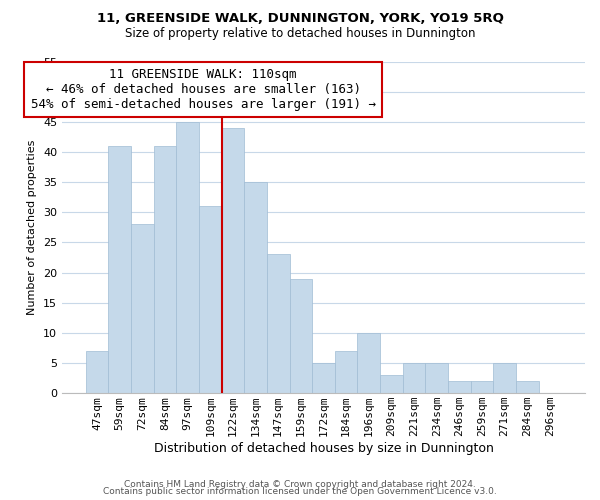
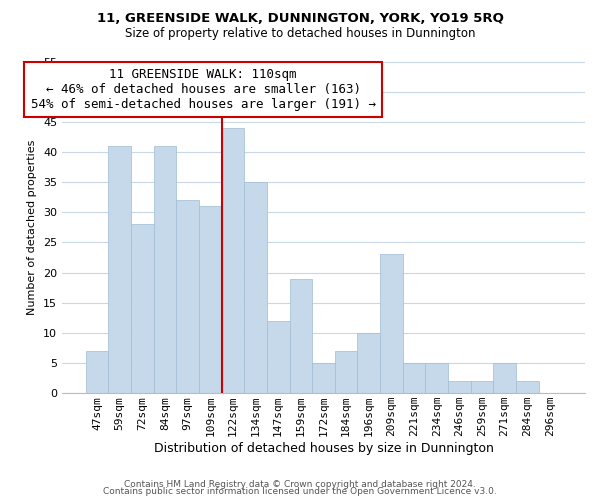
97sqm: 45 -> 32
147sqm: 23 -> 12
209sqm: 3 -> 23
